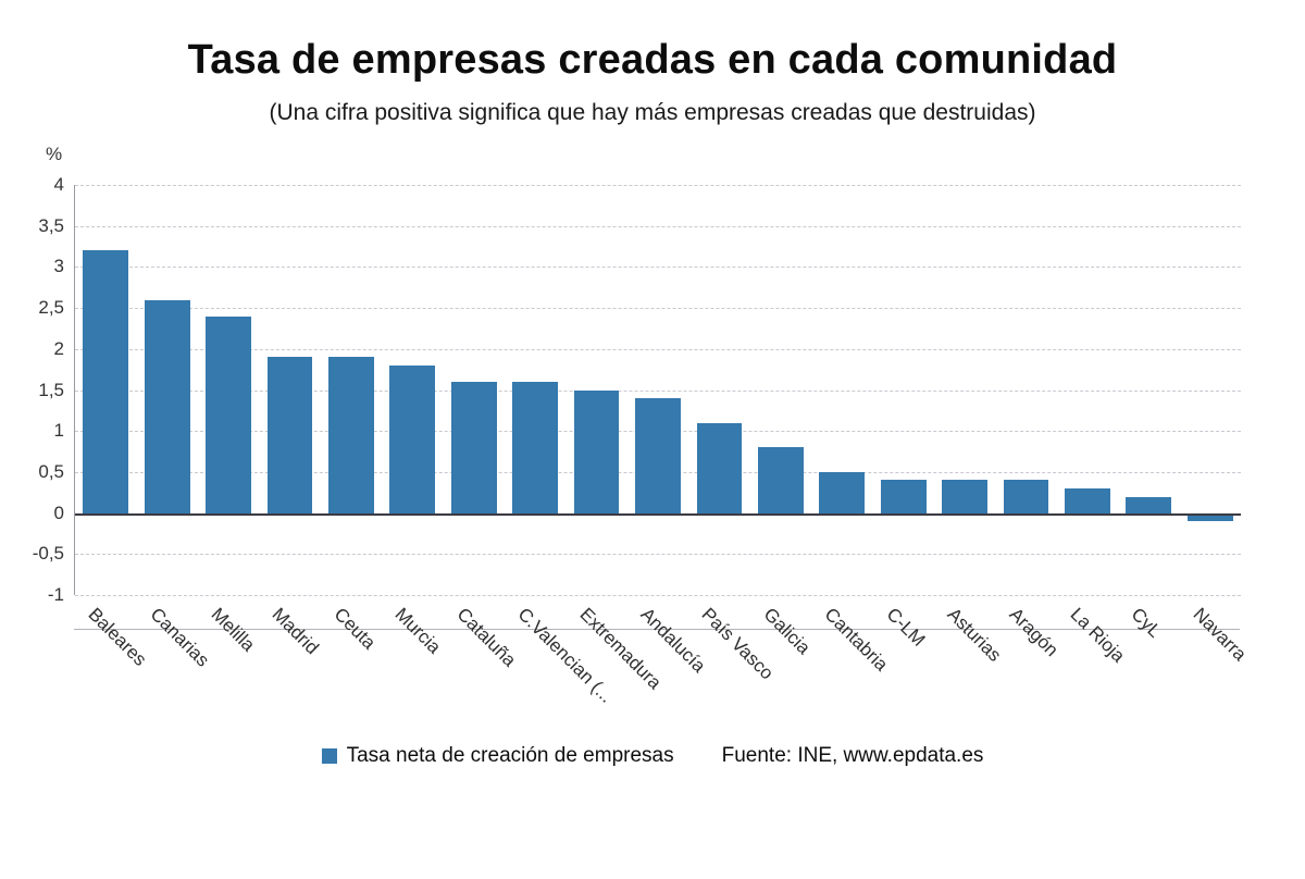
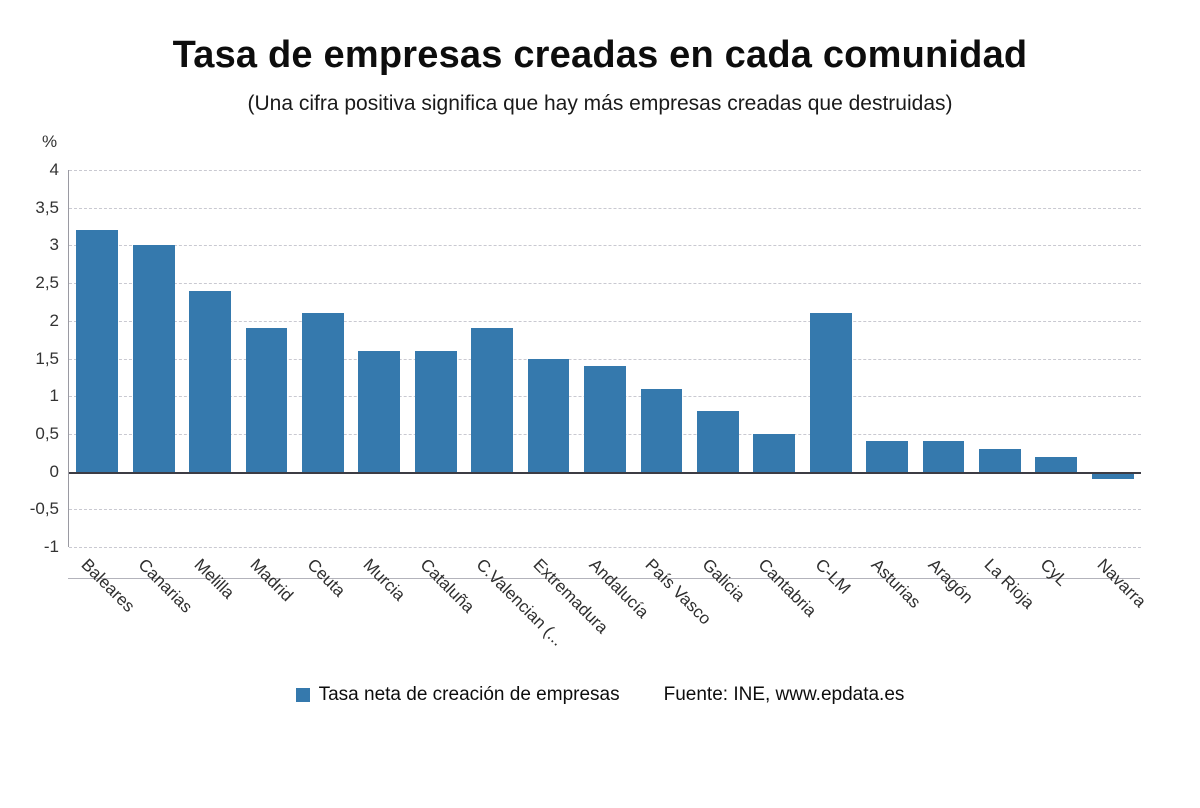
Canarias: 2.6 -> 3.0
Ceuta: 1.9 -> 2.1
Murcia: 1.8 -> 1.6
C.Valencian (...: 1.6 -> 1.9
C-LM: 0.4 -> 2.1
